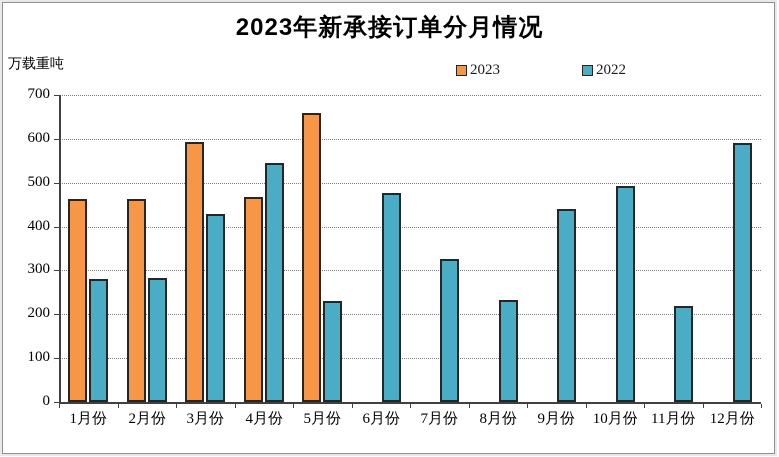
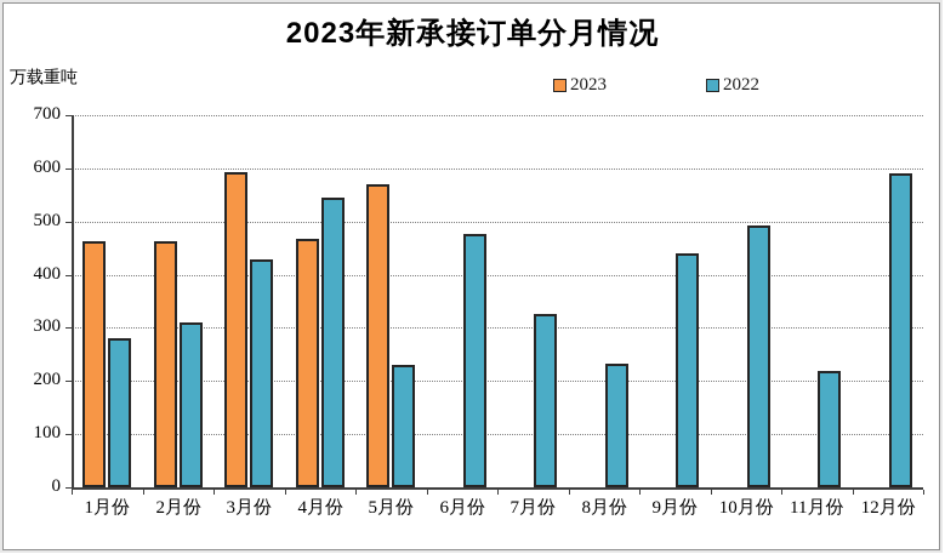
2022/2月份: 280 -> 310
2023/5月份: 660 -> 570
